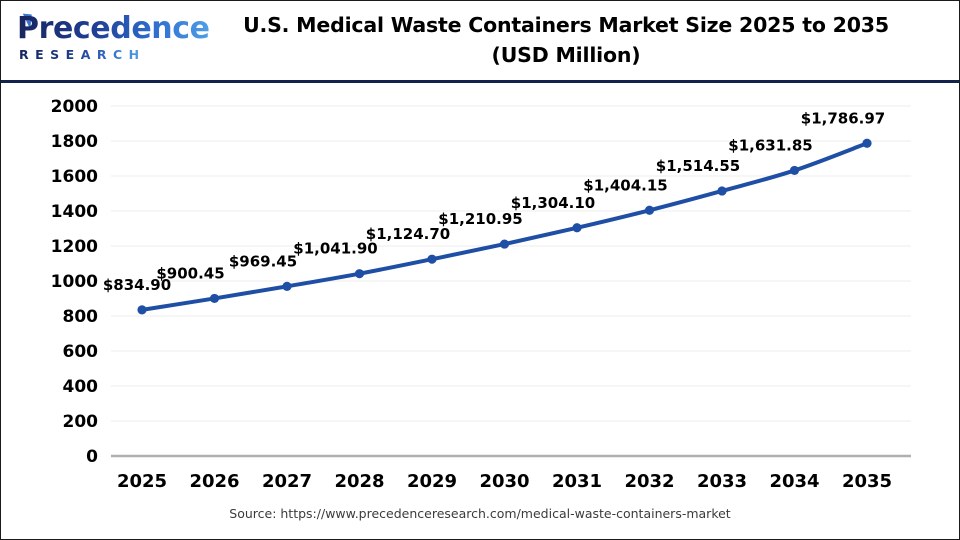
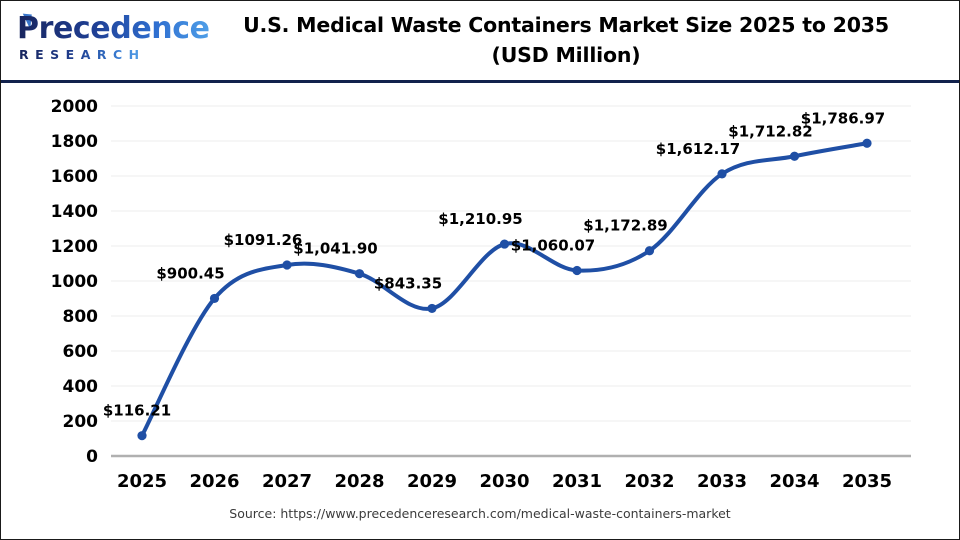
2025: $834.90 -> $116.21
2027: $969.45 -> $1091.26
2029: $1,124.70 -> $843.35
2031: $1,304.10 -> $1,060.07
2032: $1,404.15 -> $1,172.89
2033: $1,514.55 -> $1,612.17
2034: $1,631.85 -> $1,712.82
